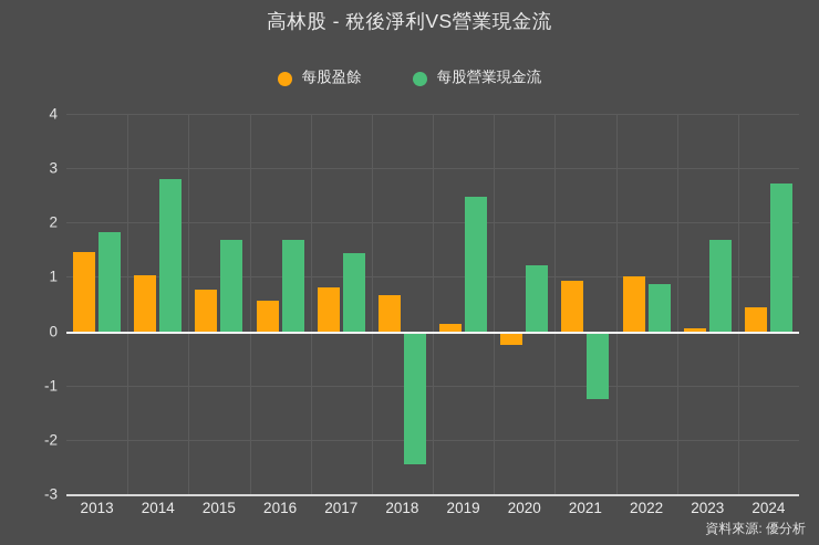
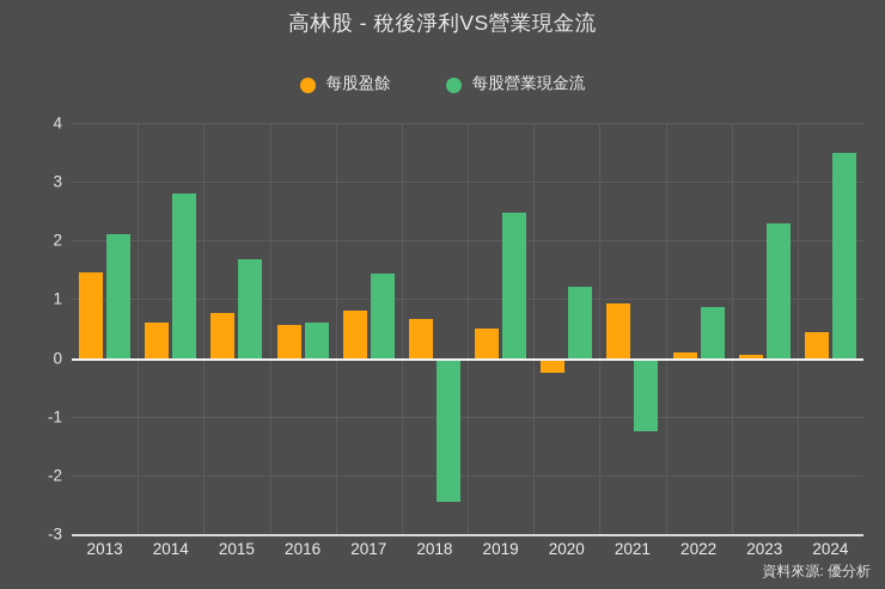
每股營業現金流/2013: 1.8 -> 2.1
每股盈餘/2014: 1.0 -> 0.6
每股營業現金流/2016: 1.7 -> 0.6
每股盈餘/2019: 0.1 -> 0.5
每股盈餘/2022: 1.0 -> 0.1
每股營業現金流/2023: 1.7 -> 2.3
每股營業現金流/2024: 2.7 -> 3.5
